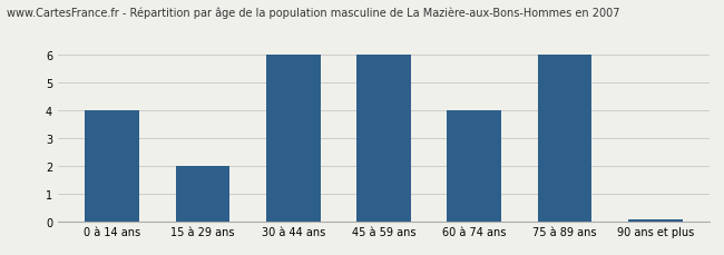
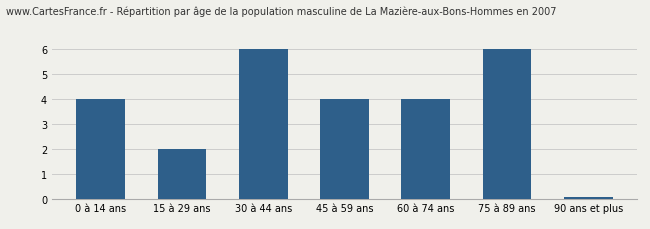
45 à 59 ans: 6.00 -> 4.00
